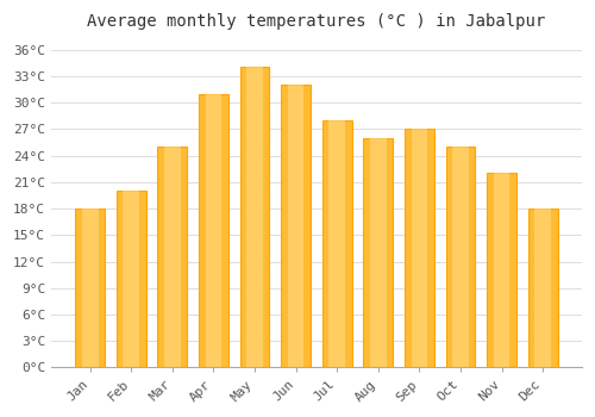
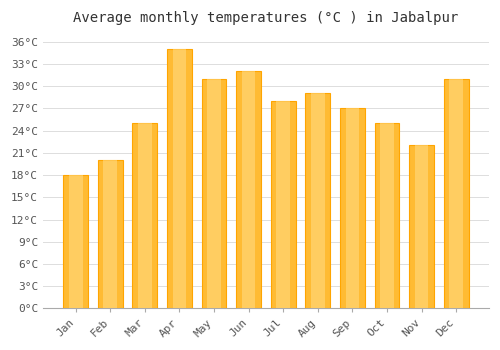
Apr: 31°C -> 35°C
May: 34°C -> 31°C
Aug: 26°C -> 29°C
Dec: 18°C -> 31°C
